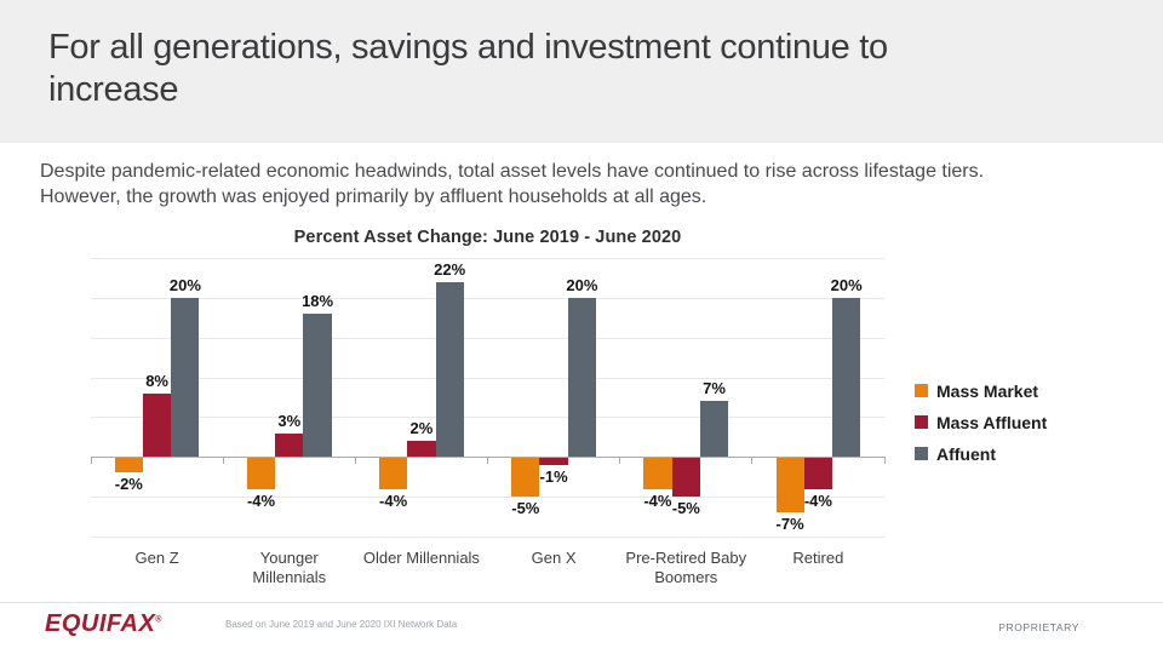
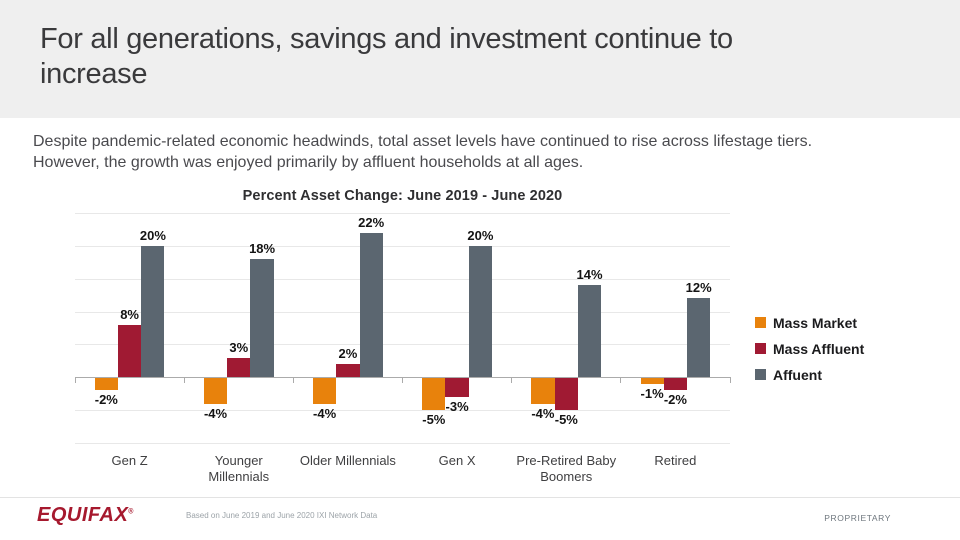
Mass Affluent/Gen X: -1% -> -3%
Affuent/Pre-Retired Baby Boomers: 7% -> 14%
Mass Market/Retired: -7% -> -1%
Mass Affluent/Retired: -4% -> -2%
Affuent/Retired: 20% -> 12%
